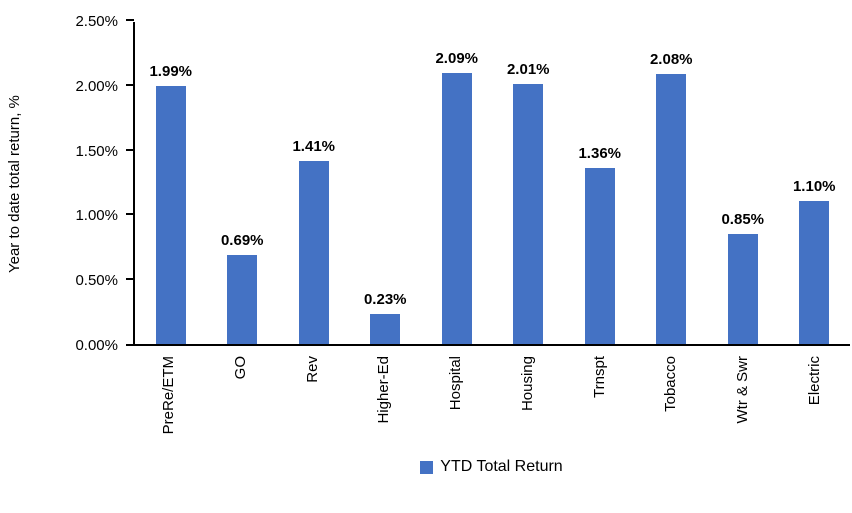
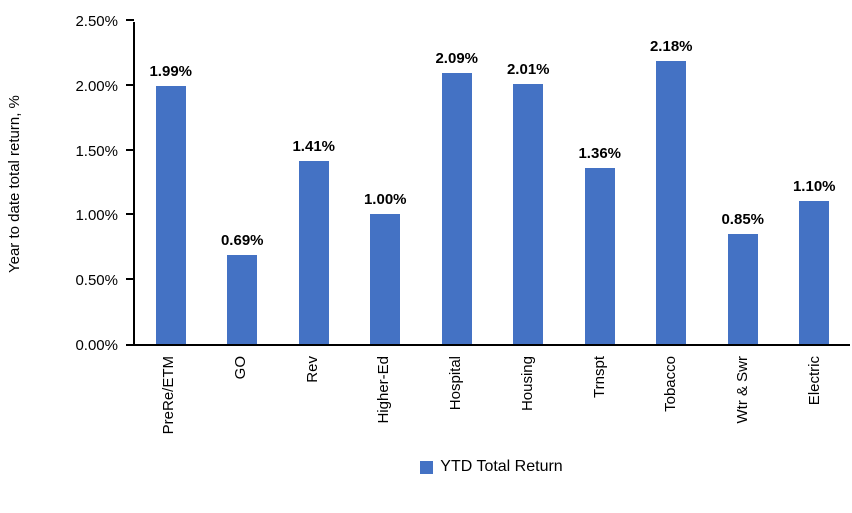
Higher-Ed: 0.23% -> 1.00%
Tobacco: 2.08% -> 2.18%
